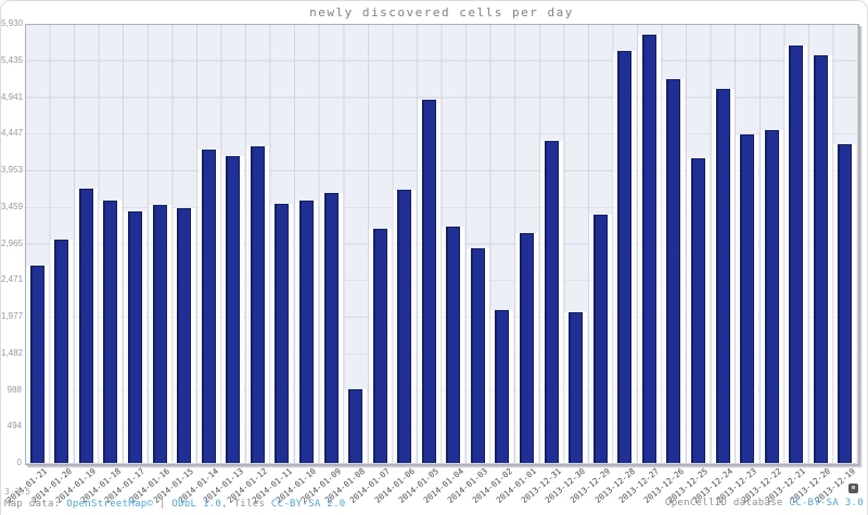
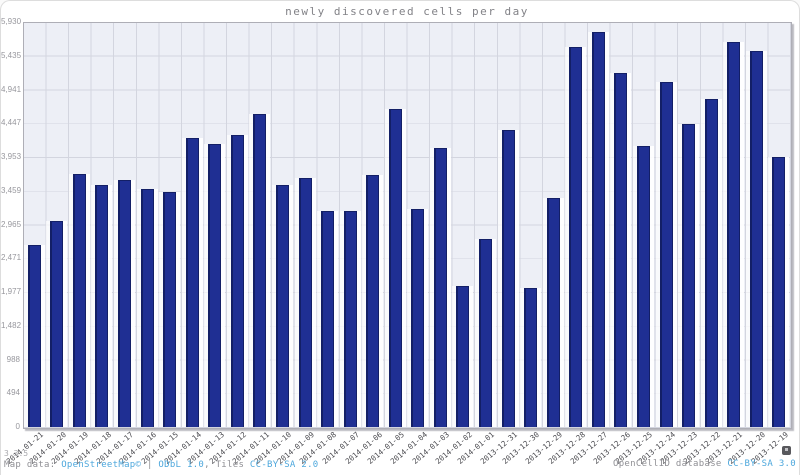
2014-01-17: 3400 -> 3600
2014-01-11: 3500 -> 4600
2014-01-08: 1000 -> 3200
2014-01-05: 4900 -> 4700
2014-01-03: 2900 -> 4100
2014-01-01: 3100 -> 2800
2013-12-22: 4500 -> 4800
2013-12-19: 4300 -> 4000
